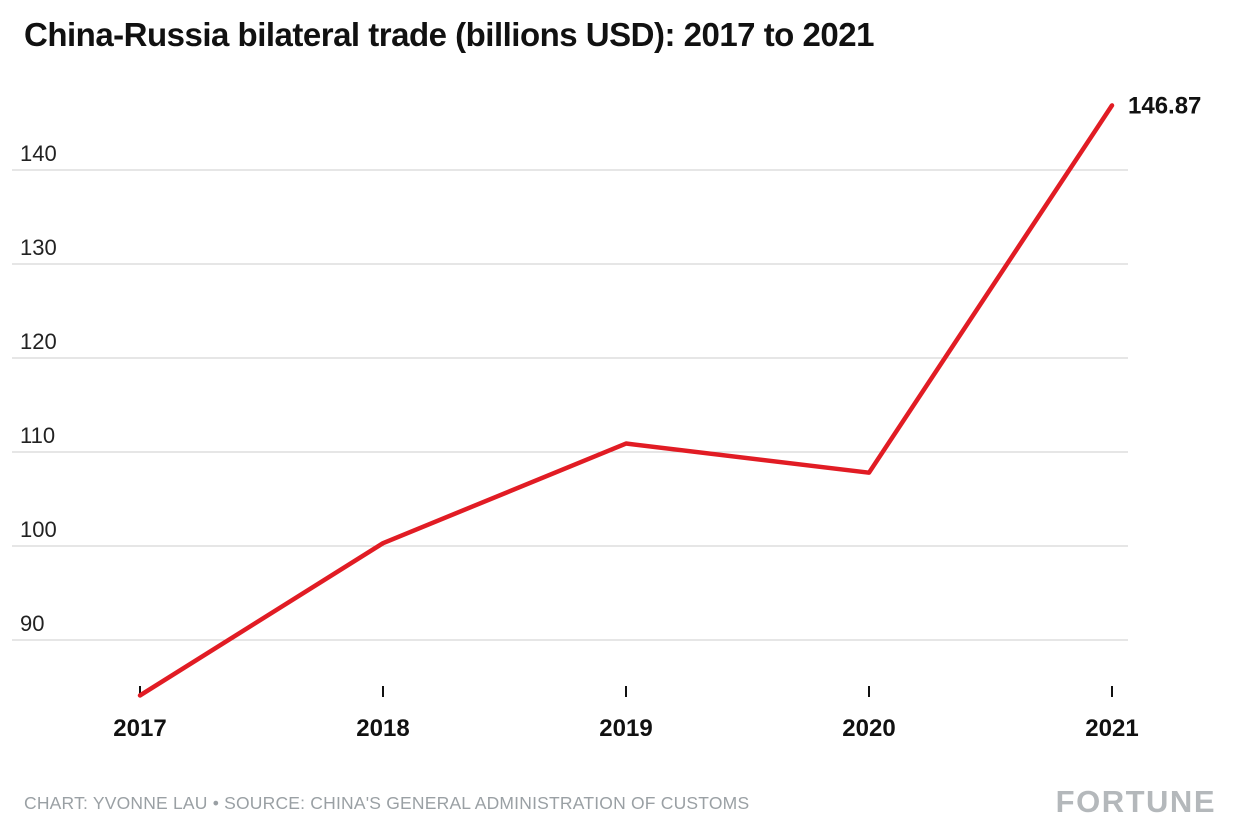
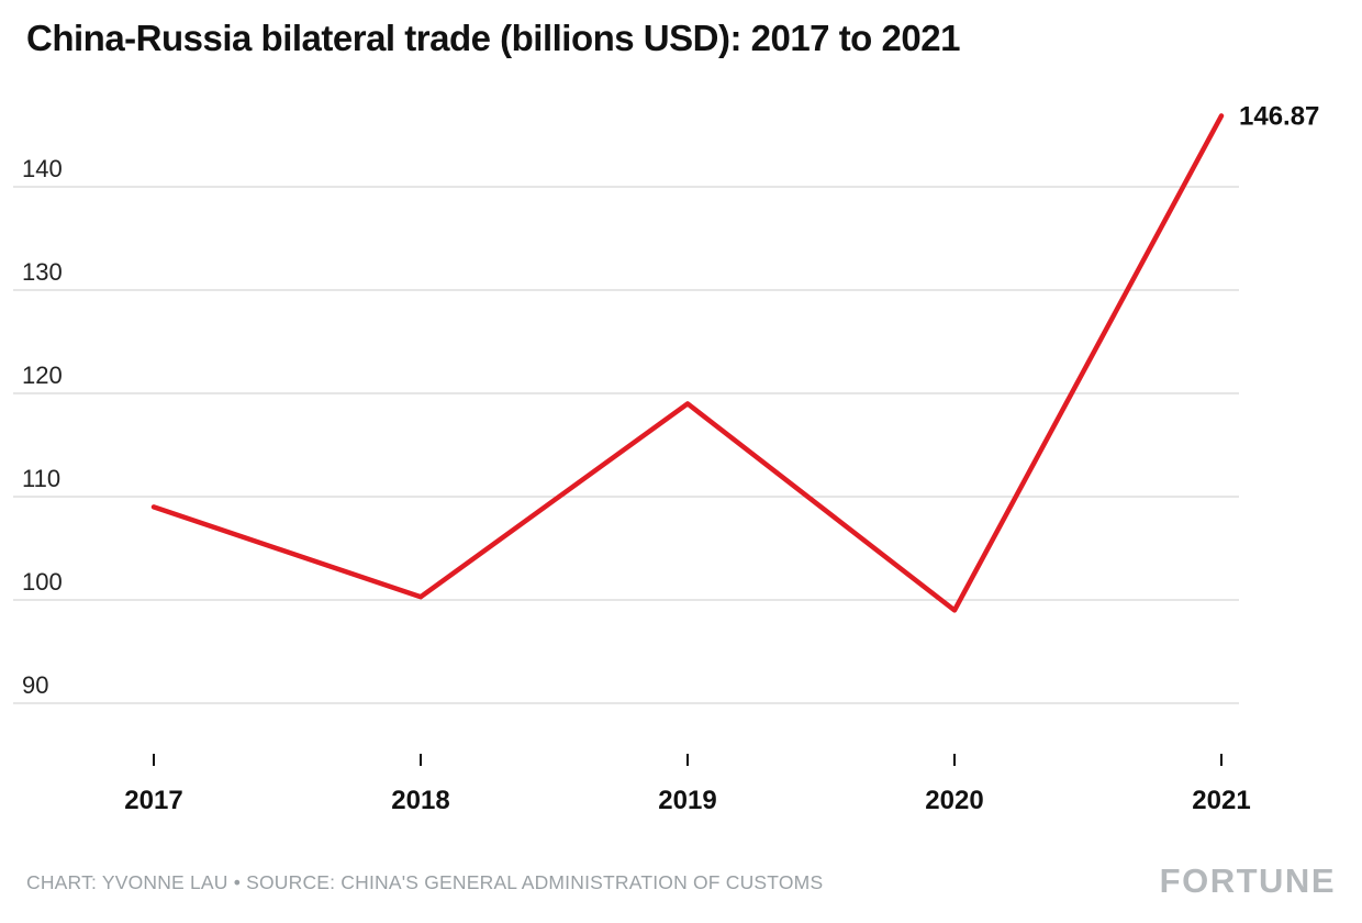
2017: 84 -> 109
2019: 111 -> 119
2020: 108 -> 99
